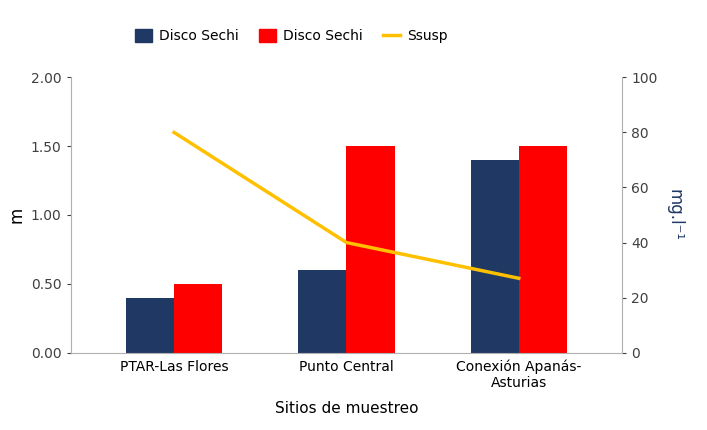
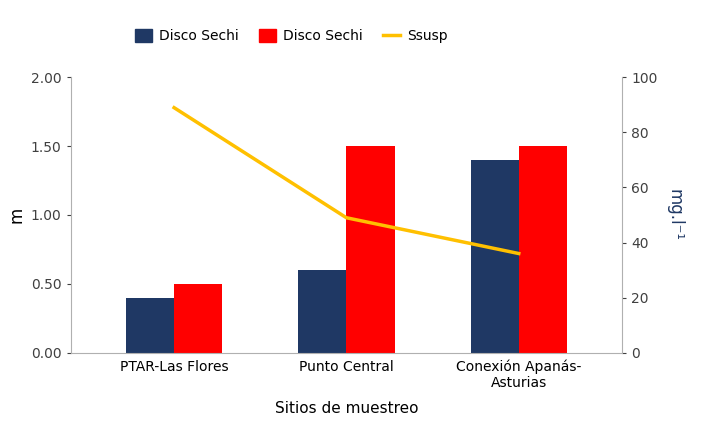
Ssusp/PTAR-Las Flores: 80 -> 89
Ssusp/Punto Central: 40 -> 49
Ssusp/Conexión Apanás- Asturias: 27 -> 36
